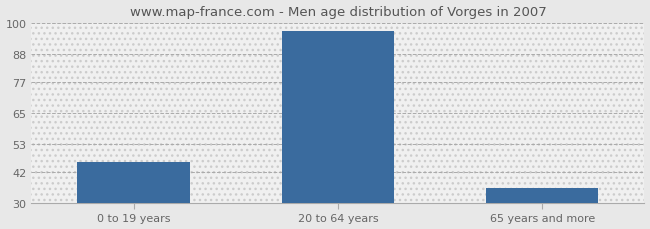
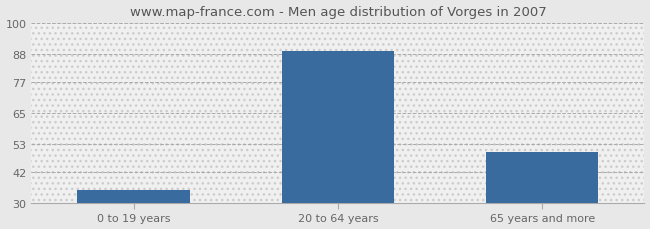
0 to 19 years: 46 -> 35
20 to 64 years: 97 -> 89
65 years and more: 36 -> 50
